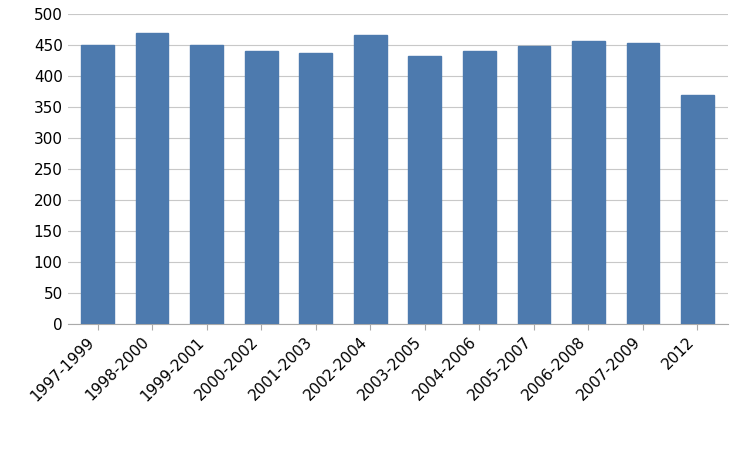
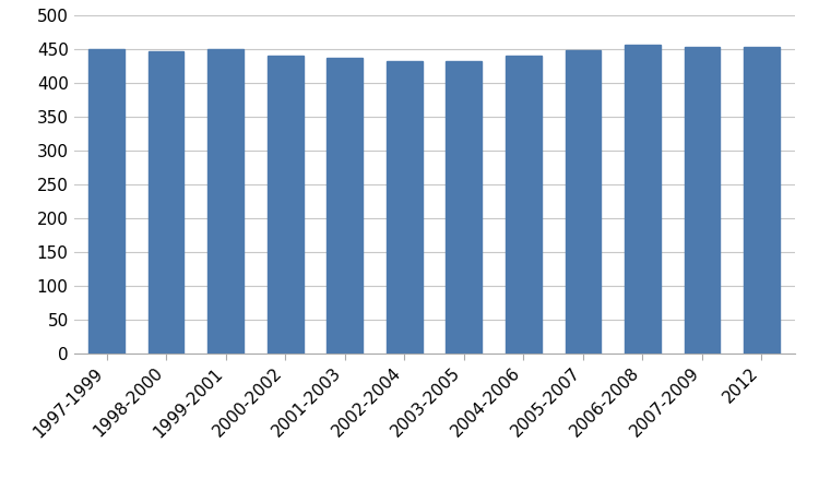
1998-2000: 468 -> 446
2002-2004: 466 -> 431
2012: 368 -> 453
